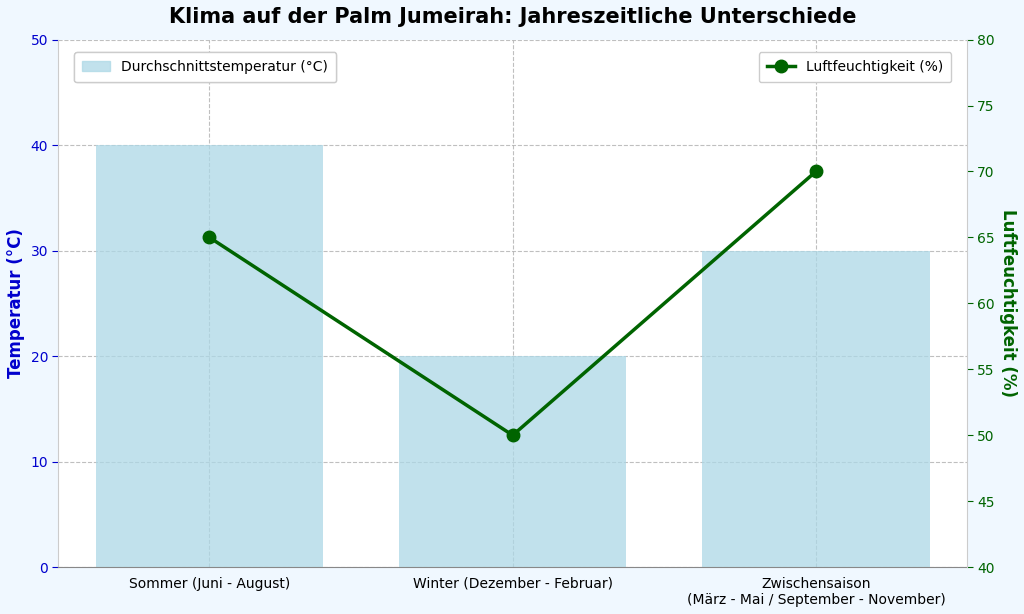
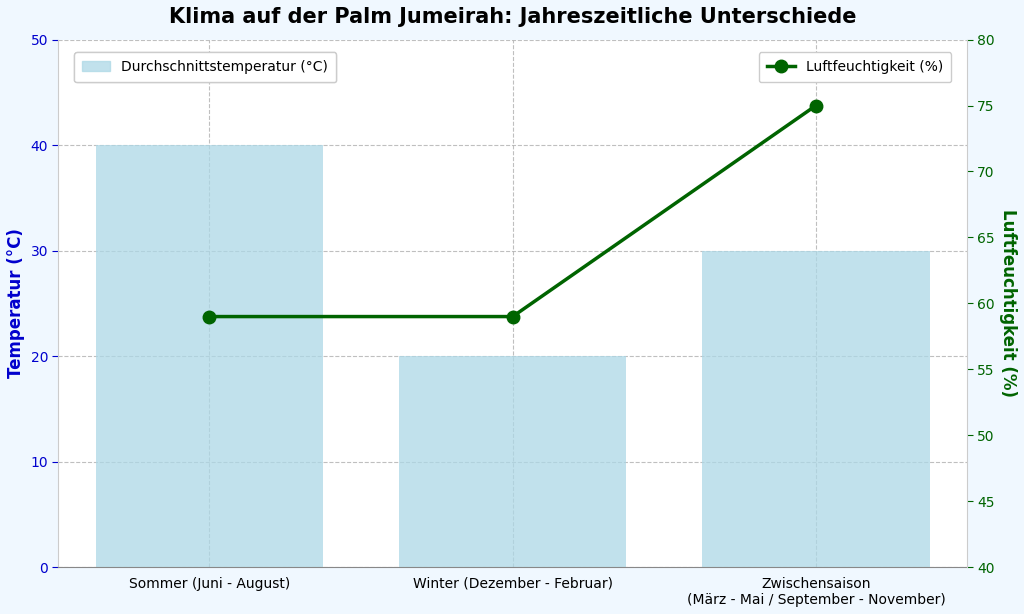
Luftfeuchtigkeit (%)/Sommer (Juni - August): 65 -> 59
Luftfeuchtigkeit (%)/Winter (Dezember - Februar): 50 -> 59
Luftfeuchtigkeit (%)/Zwischensaison (März - Mai / September - November): 70 -> 75
